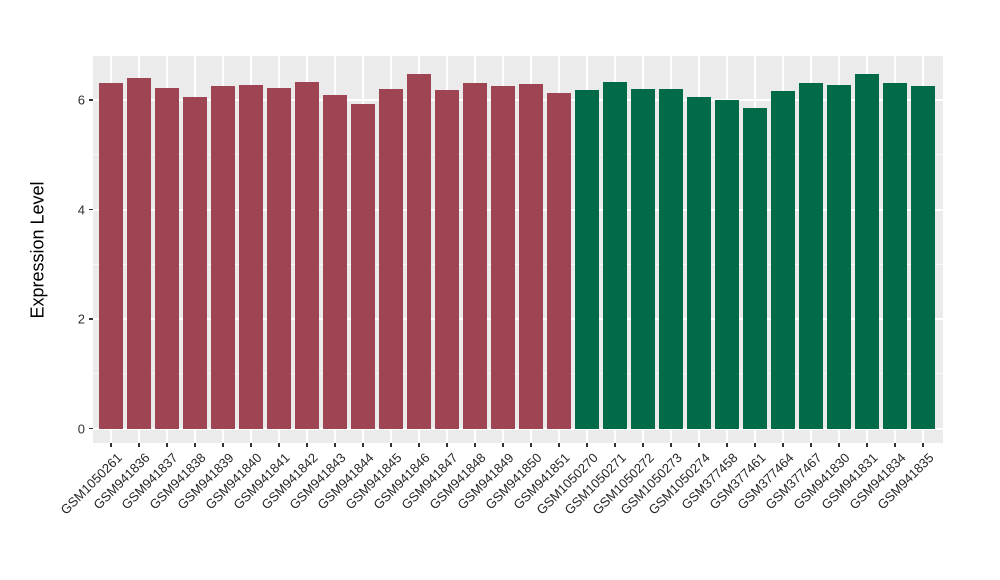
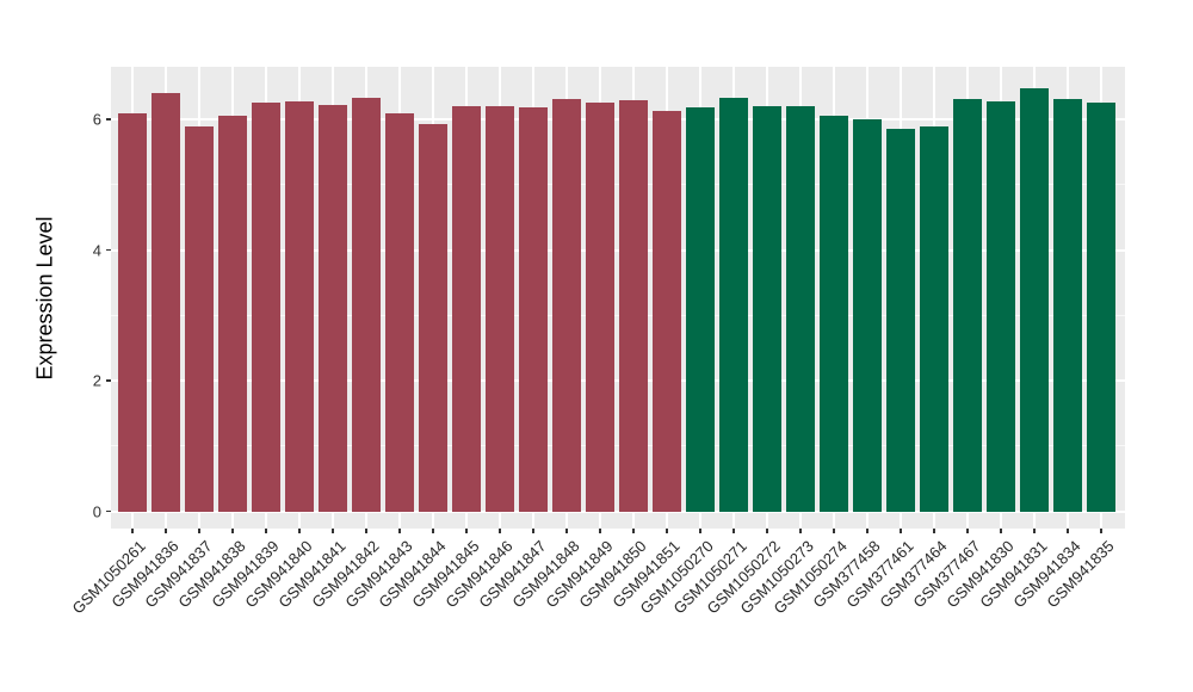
GSM1050261: 6.3 -> 6.1
GSM941837: 6.2 -> 5.9
GSM941846: 6.5 -> 6.2
GSM377464: 6.2 -> 5.9
